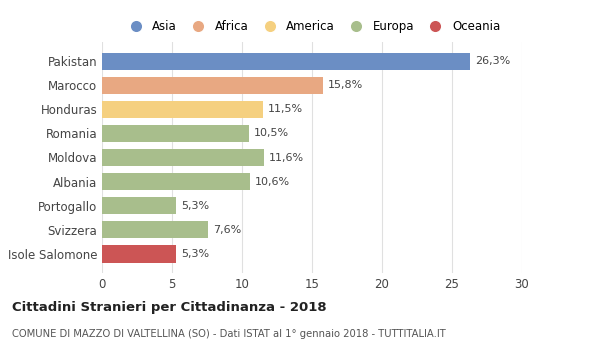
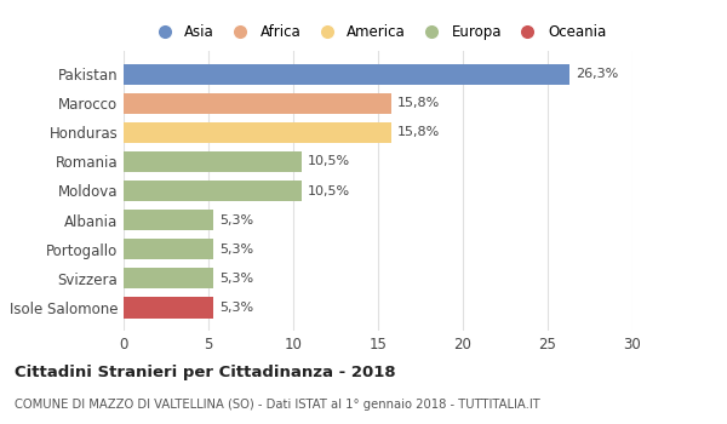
Honduras: 11,5% -> 15,8%
Moldova: 11,6% -> 10,5%
Albania: 10,6% -> 5,3%
Svizzera: 7,6% -> 5,3%
